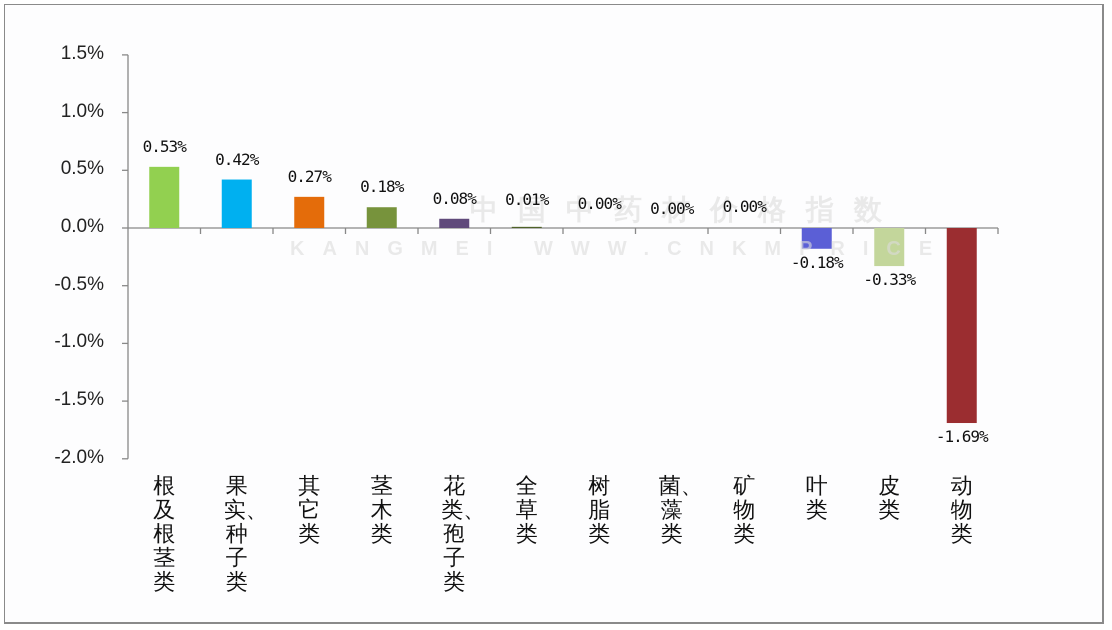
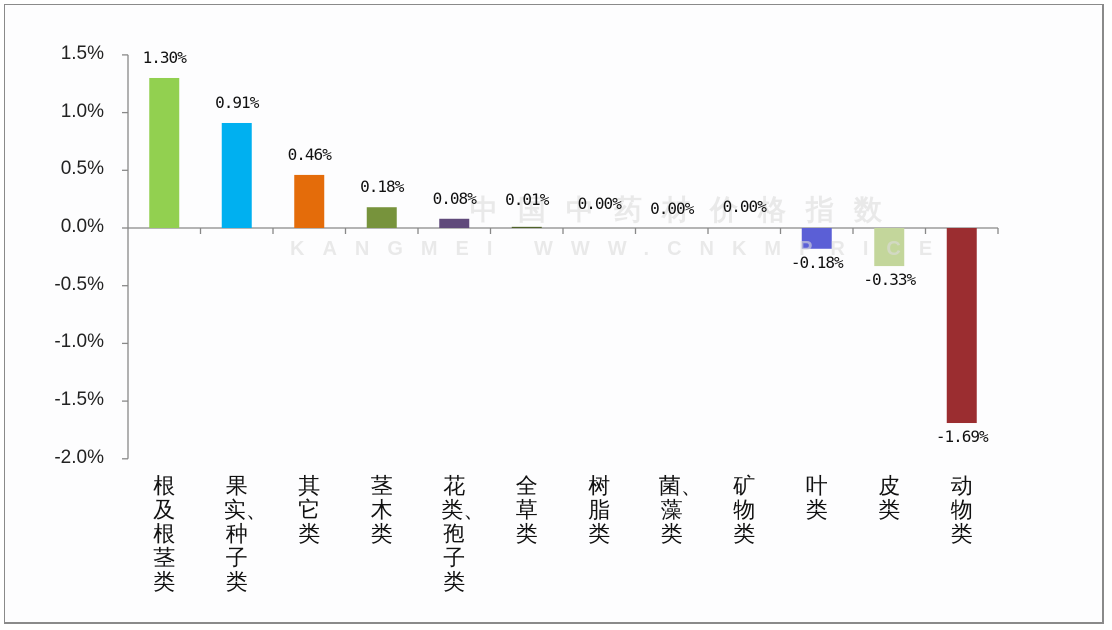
根及根茎类: 0.53% -> 1.30%
果实、种子类: 0.42% -> 0.91%
其它类: 0.27% -> 0.46%
